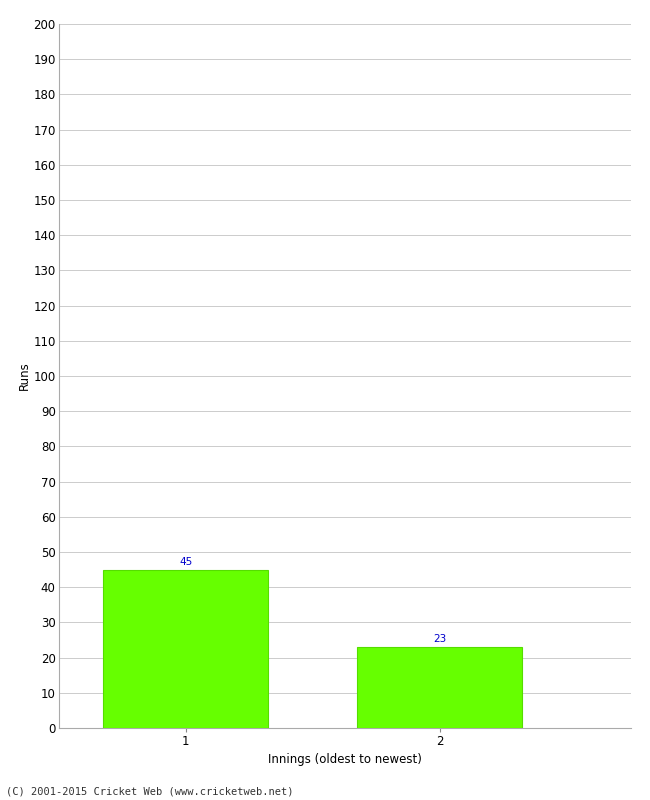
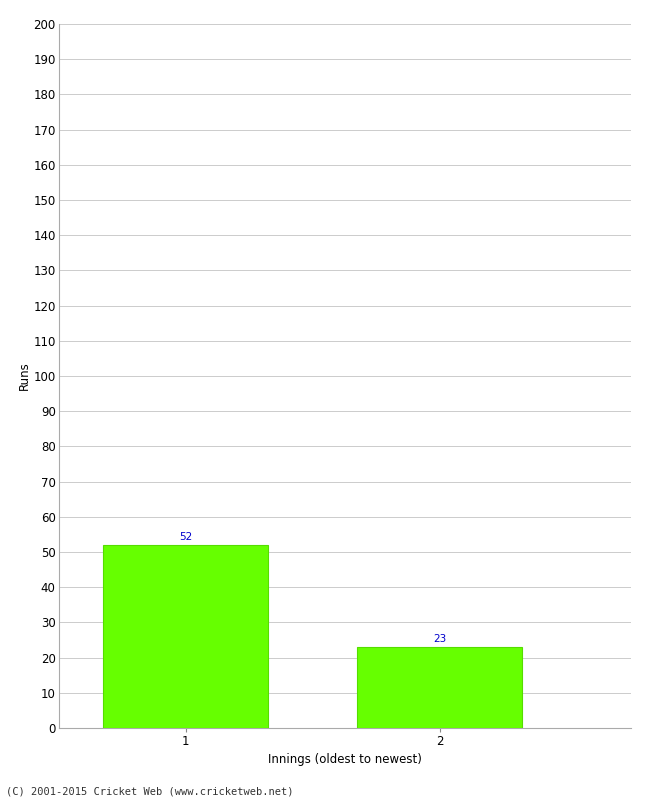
1: 45 -> 52
